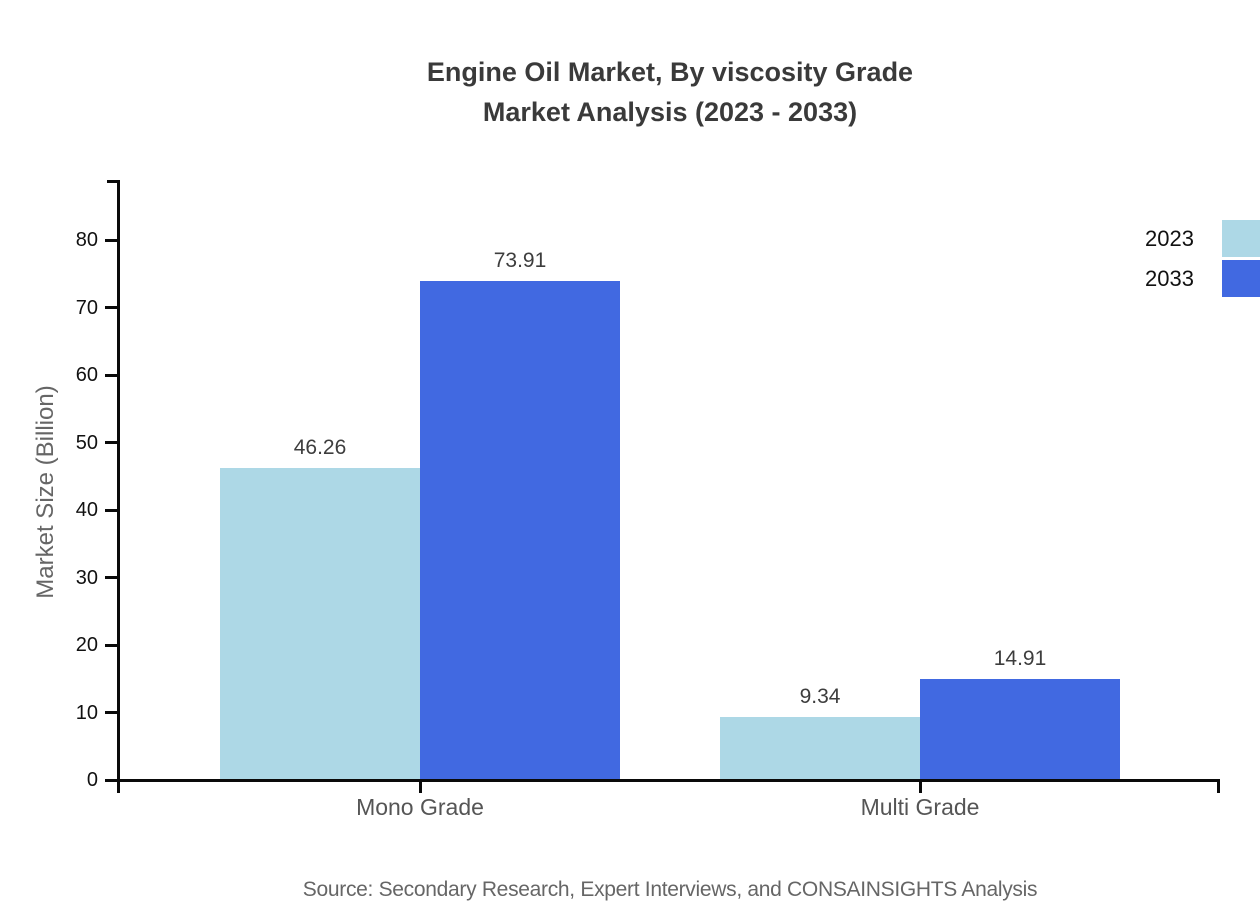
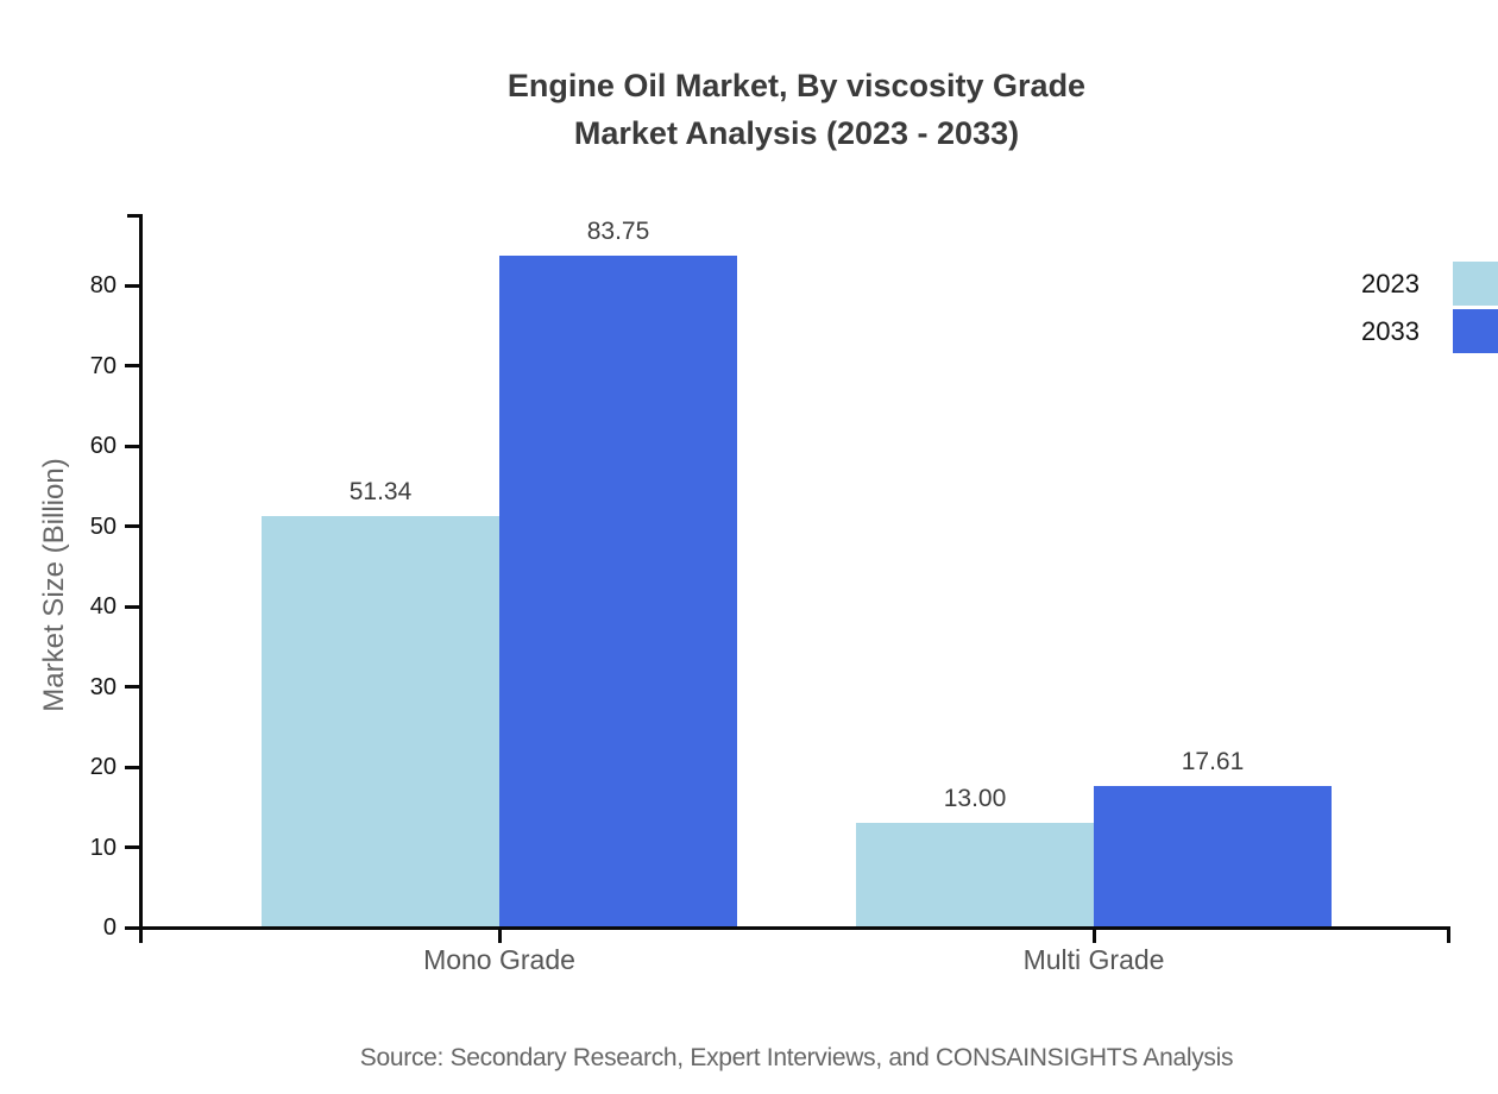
2023/Mono Grade: 46.26 -> 51.34
2033/Mono Grade: 73.91 -> 83.75
2023/Multi Grade: 9.34 -> 13.00
2033/Multi Grade: 14.91 -> 17.61
